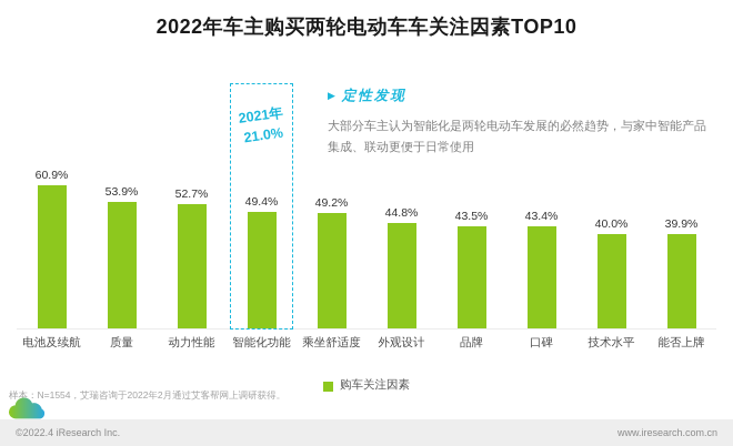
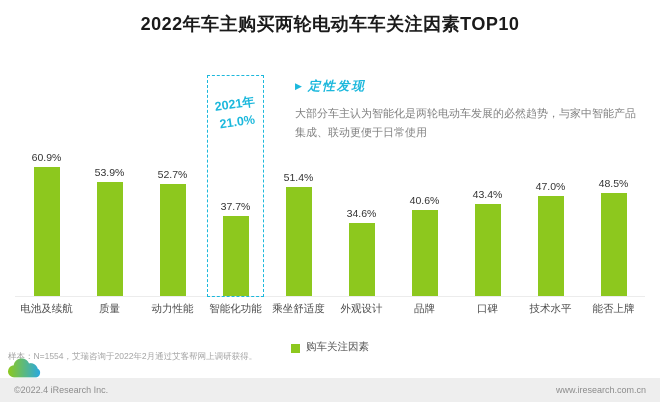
智能化功能: 49.4% -> 37.7%
乘坐舒适度: 49.2% -> 51.4%
外观设计: 44.8% -> 34.6%
品牌: 43.5% -> 40.6%
技术水平: 40.0% -> 47.0%
能否上牌: 39.9% -> 48.5%
